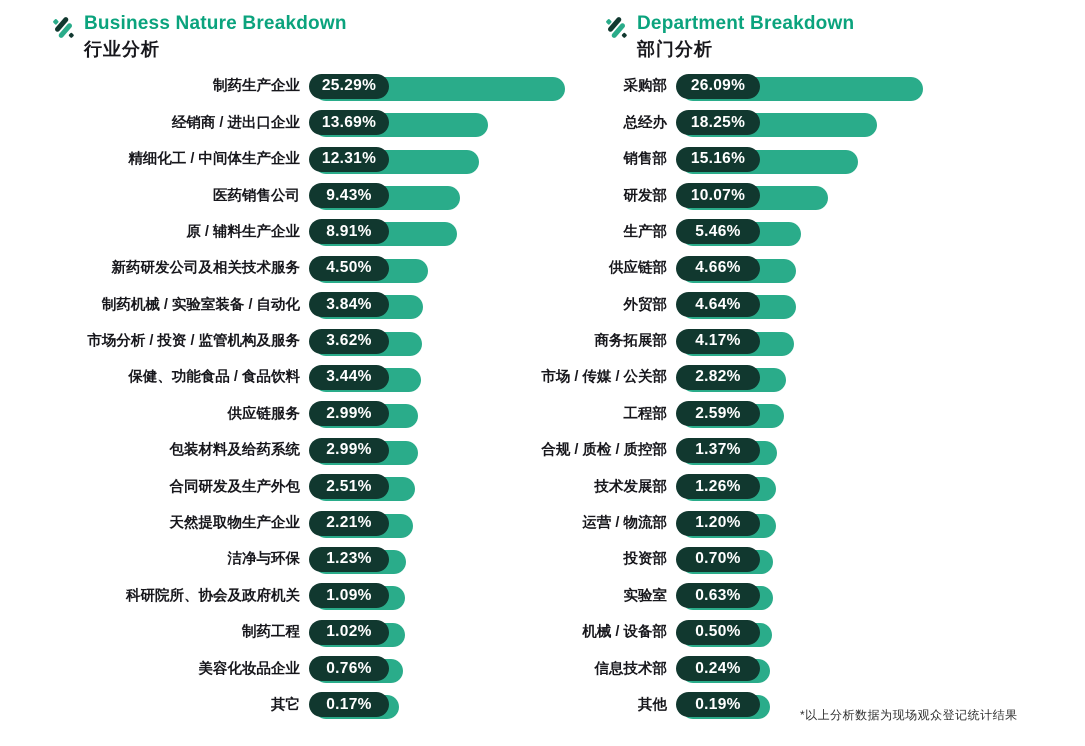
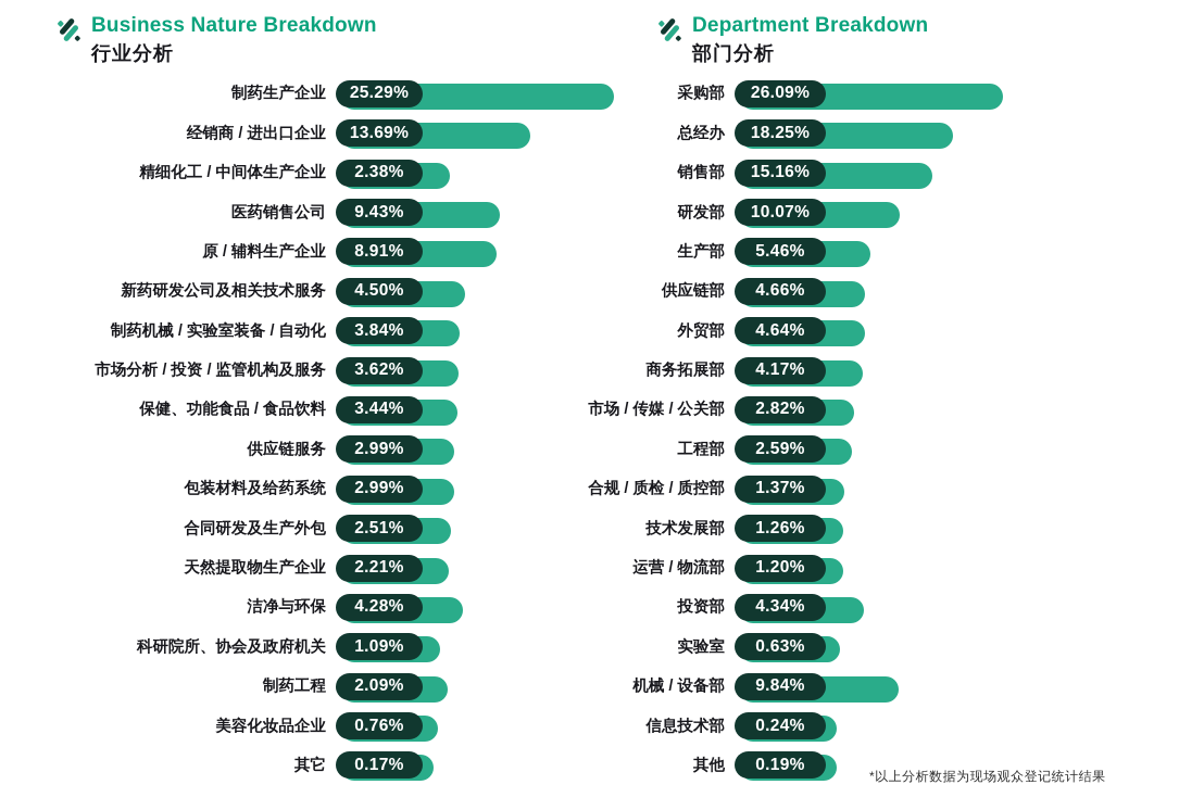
Business Nature Breakdown/精细化工 / 中间体生产企业: 12.31% -> 2.38%
Business Nature Breakdown/洁净与环保: 1.23% -> 4.28%
Business Nature Breakdown/制药工程: 1.02% -> 2.09%
Department Breakdown/投资部: 0.70% -> 4.34%
Department Breakdown/机械 / 设备部: 0.50% -> 9.84%
